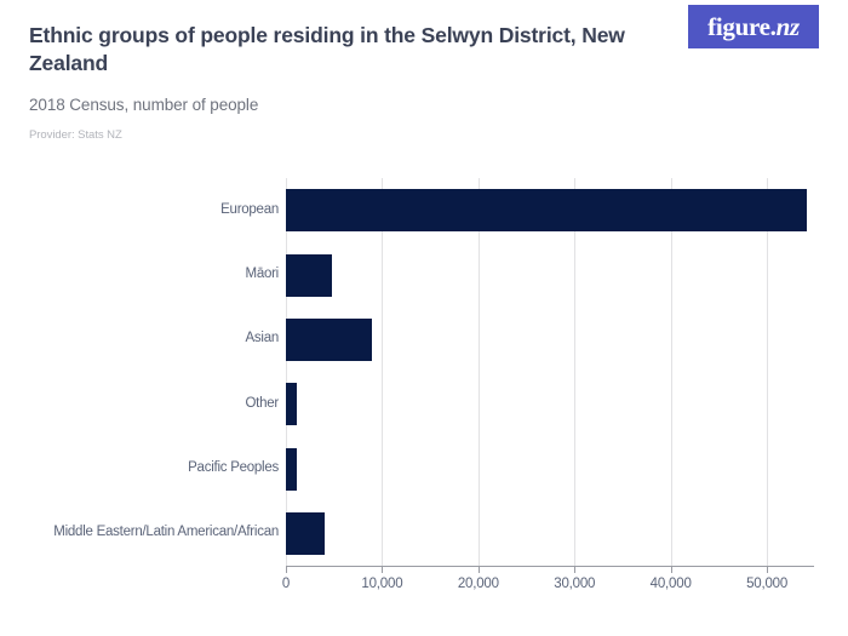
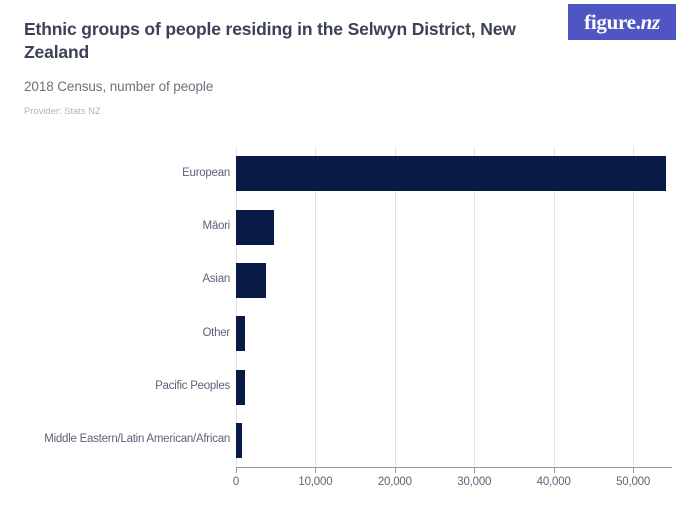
Asian: 9000 -> 4000
Middle Eastern/Latin American/African: 4000 -> 1000
